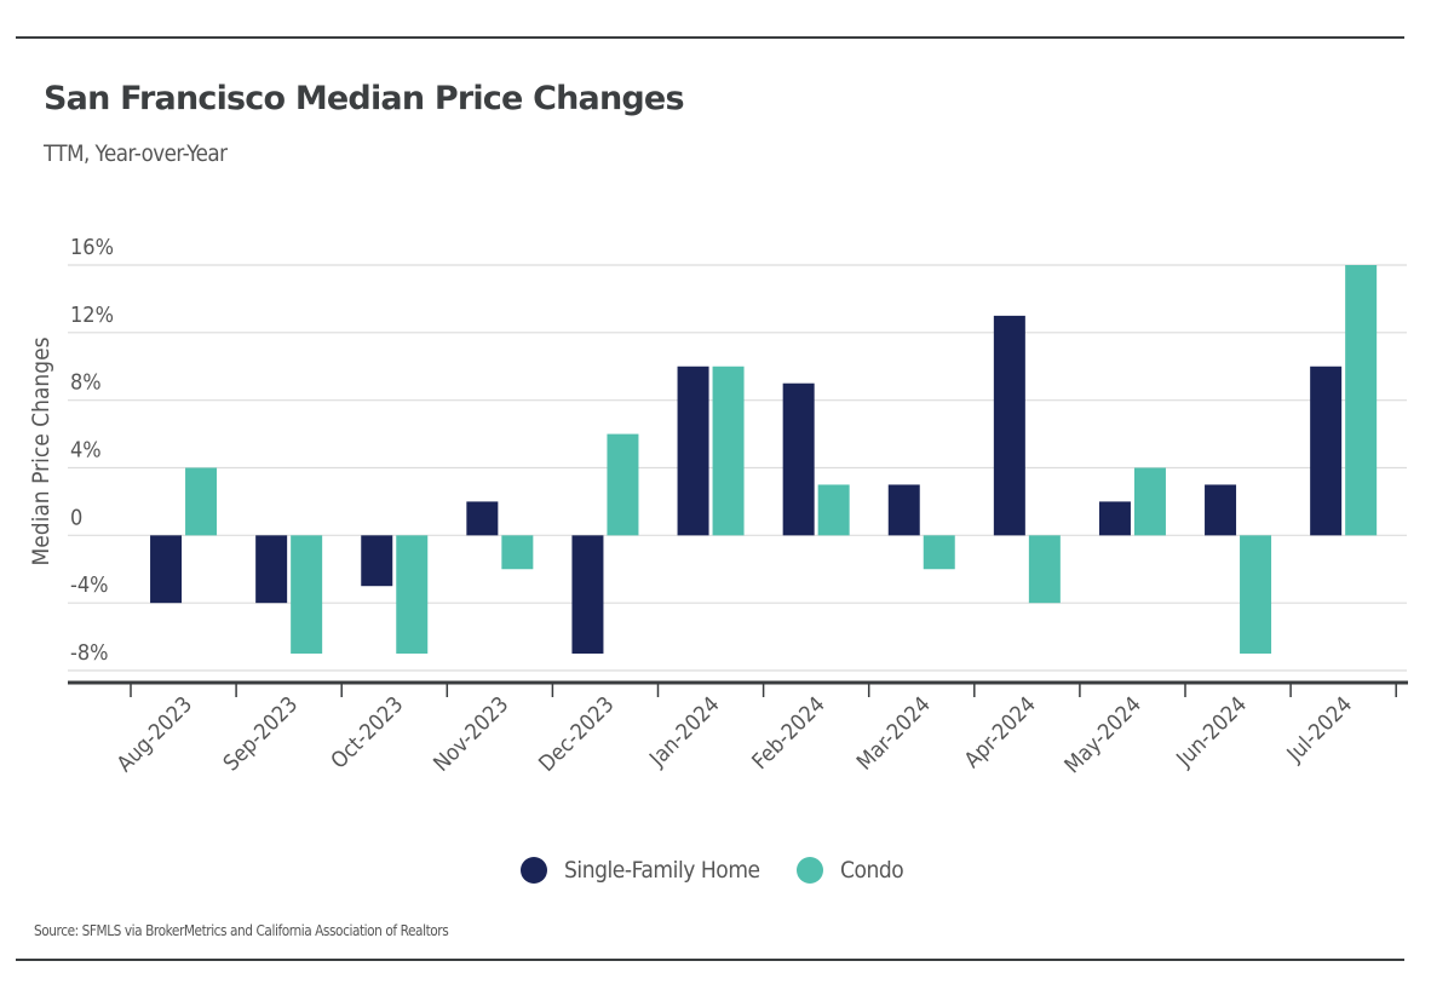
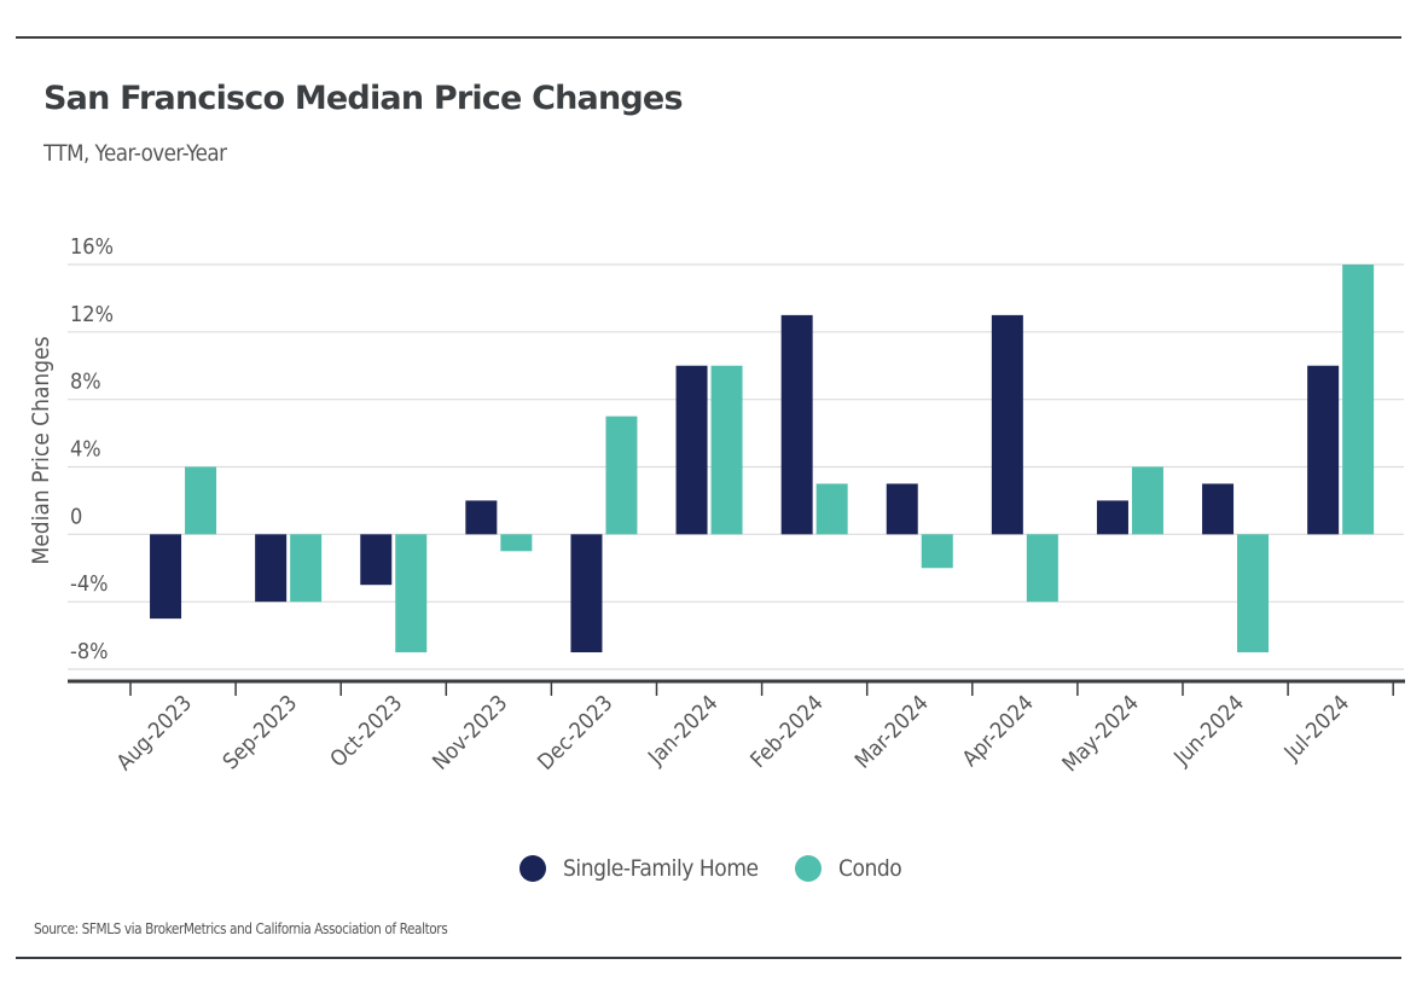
Single-Family Home/Aug-2023: -4% -> -5%
Condo/Sep-2023: -7% -> -4%
Condo/Nov-2023: -2% -> -1%
Condo/Dec-2023: 6% -> 7%
Single-Family Home/Feb-2024: 9% -> 13%
